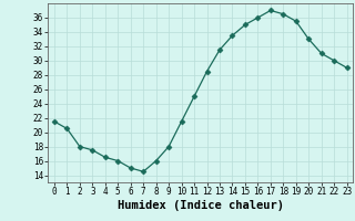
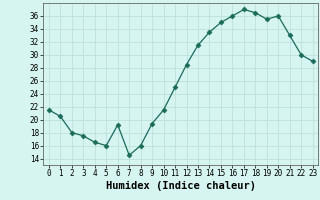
6: 15.0 -> 19.2
9: 18.0 -> 19.4
20: 33.0 -> 36.0
21: 31.0 -> 33.0
